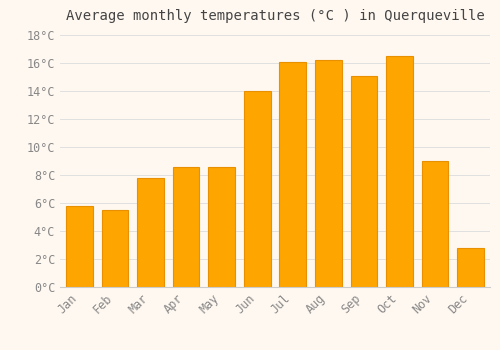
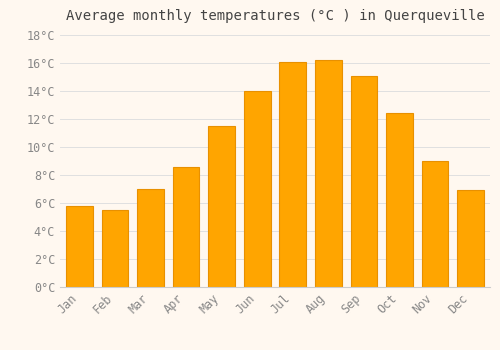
Mar: 7.8°C -> 7.0°C
May: 8.6°C -> 11.5°C
Oct: 16.5°C -> 12.4°C
Dec: 2.8°C -> 6.9°C
